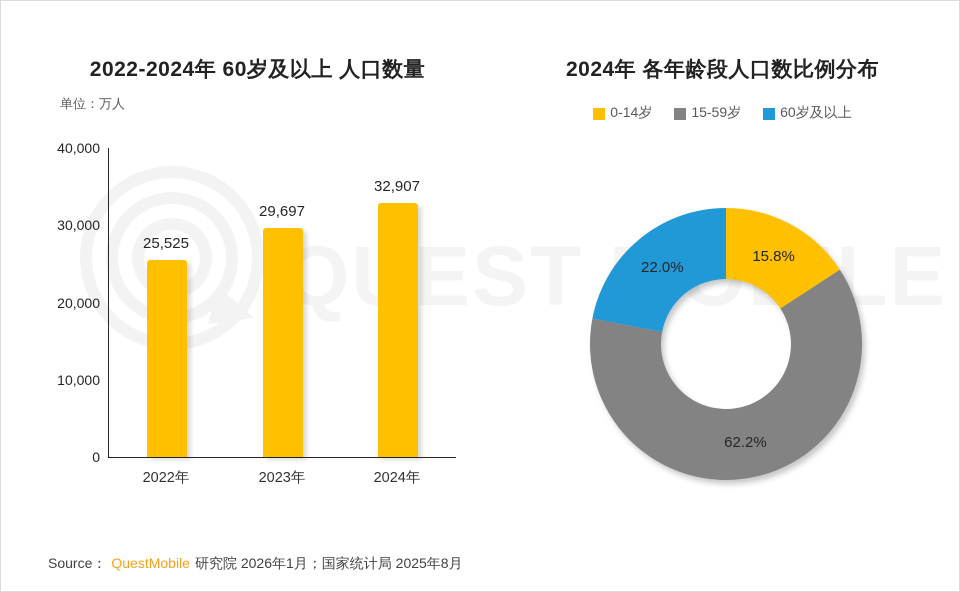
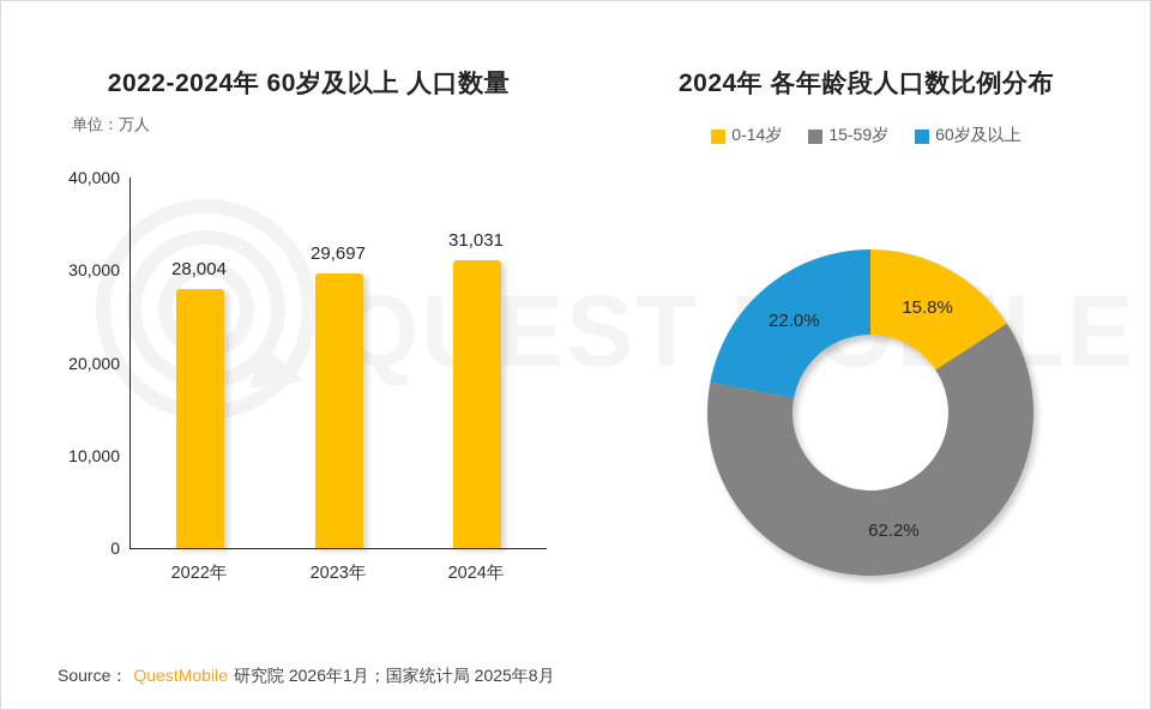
2022-2024年 60岁及以上 人口数量/2022年: 25,525 -> 28,004
2022-2024年 60岁及以上 人口数量/2024年: 32,907 -> 31,031
